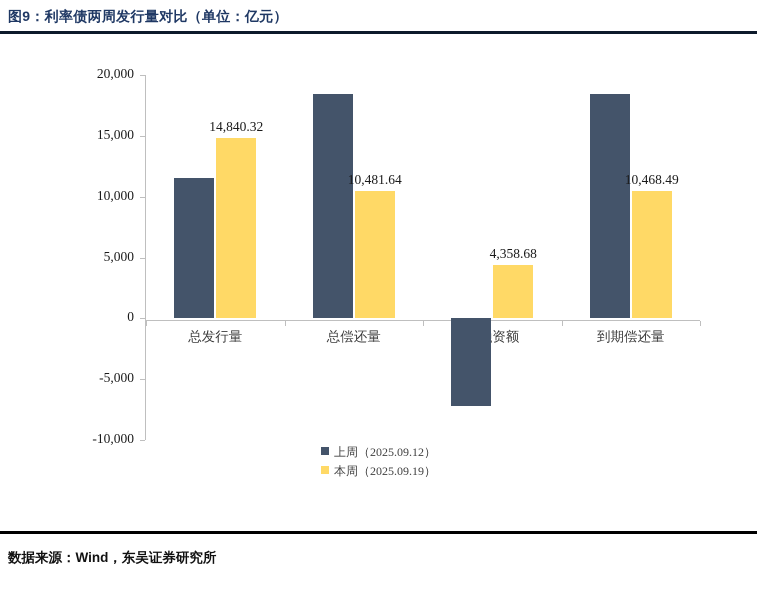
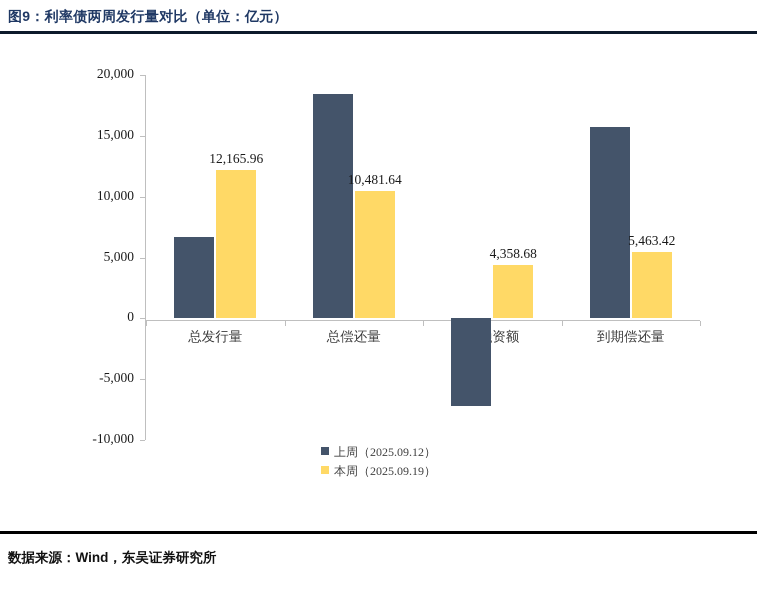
上周（2025.09.12）/总发行量: 11500 -> 6700
本周（2025.09.19）/总发行量: 14,840.32 -> 12,165.96
上周（2025.09.12）/到期偿还量: 18400 -> 15700
本周（2025.09.19）/到期偿还量: 10,468.49 -> 5,463.42
